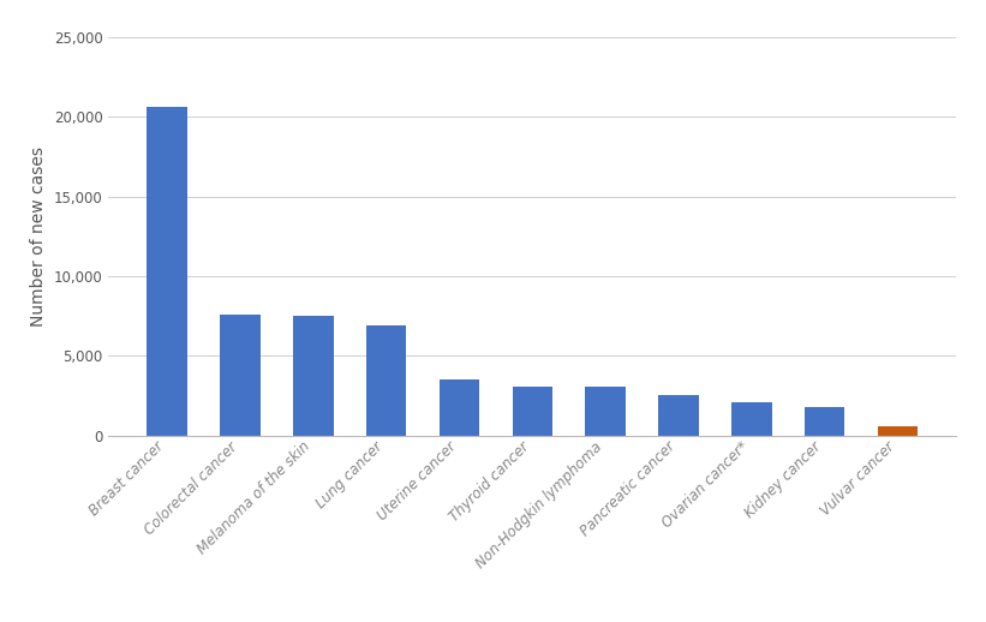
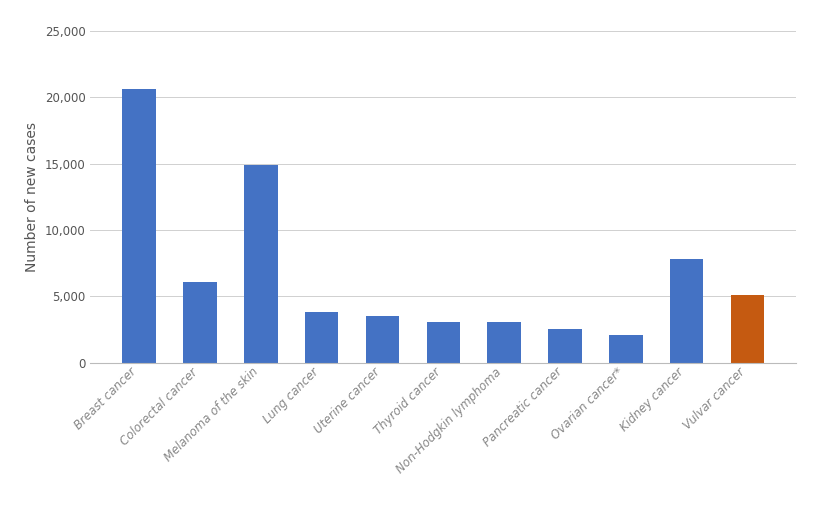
Colorectal cancer: 7,600 -> 6,100
Melanoma of the skin: 7,500 -> 14,900
Lung cancer: 6,900 -> 3,800
Kidney cancer: 1,800 -> 7,800
Vulvar cancer: 600 -> 5,100
